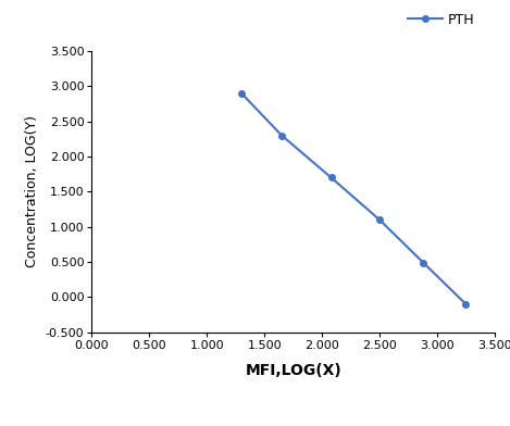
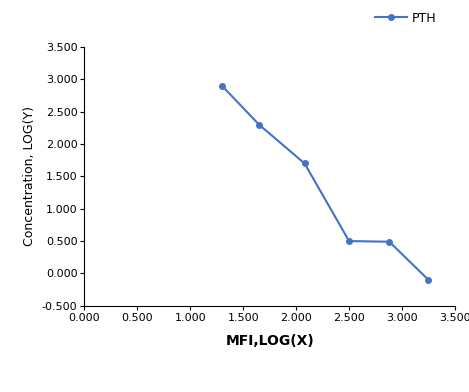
2.500: 1.10 -> 0.50
